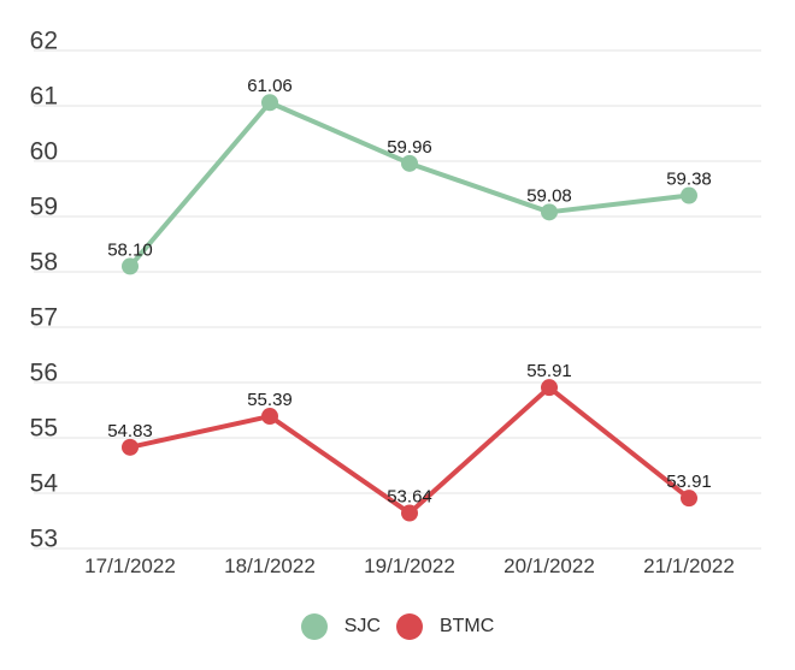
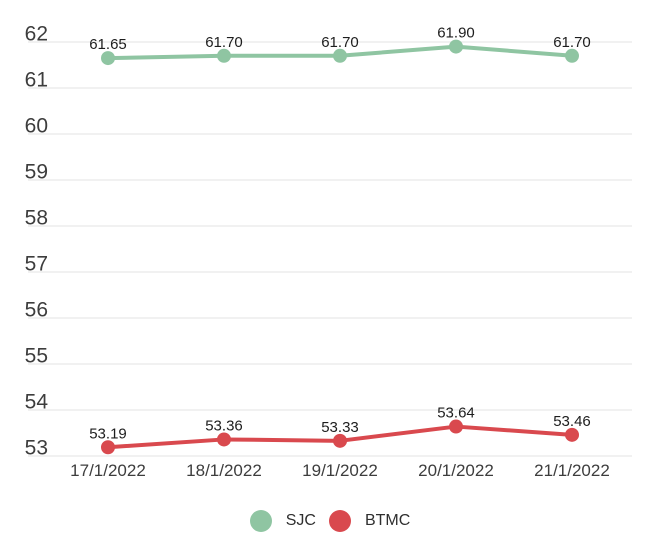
SJC/17/1/2022: 58.10 -> 61.65
BTMC/17/1/2022: 54.83 -> 53.19
SJC/18/1/2022: 61.06 -> 61.70
BTMC/18/1/2022: 55.39 -> 53.36
SJC/19/1/2022: 59.96 -> 61.70
BTMC/19/1/2022: 53.64 -> 53.33
SJC/20/1/2022: 59.08 -> 61.90
BTMC/20/1/2022: 55.91 -> 53.64
SJC/21/1/2022: 59.38 -> 61.70
BTMC/21/1/2022: 53.91 -> 53.46
